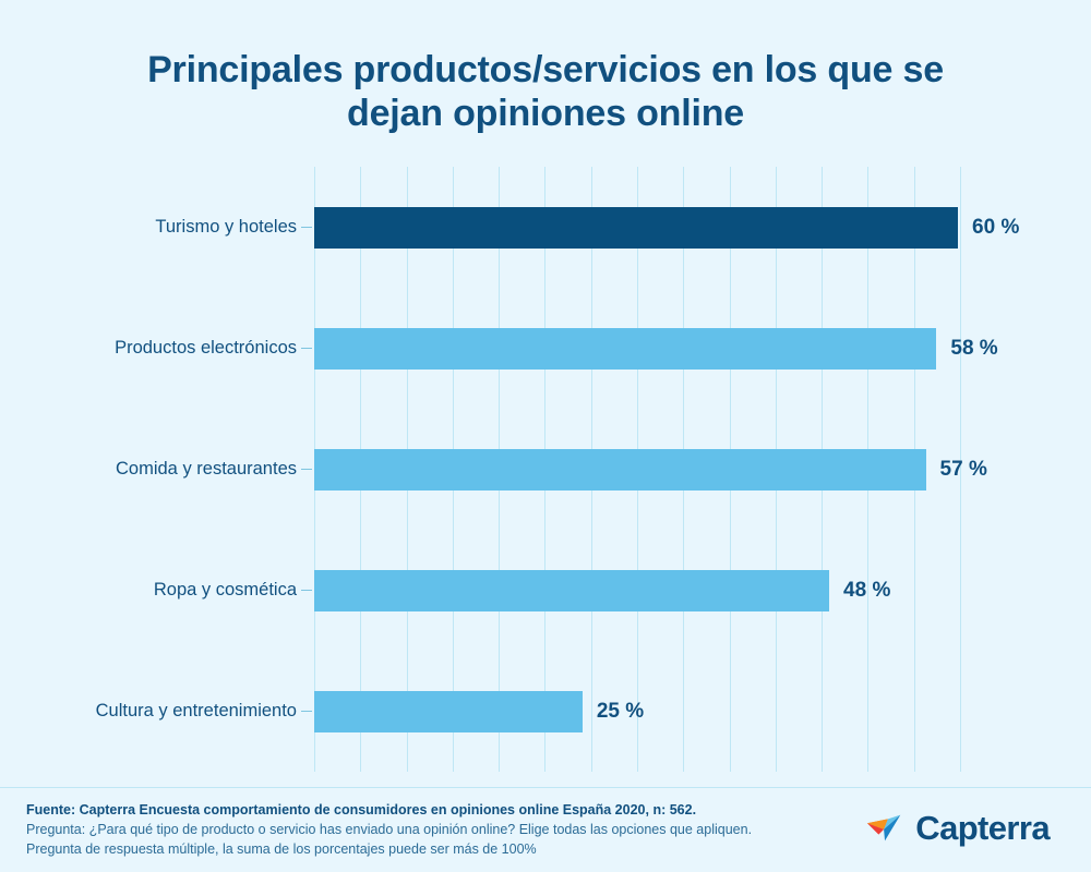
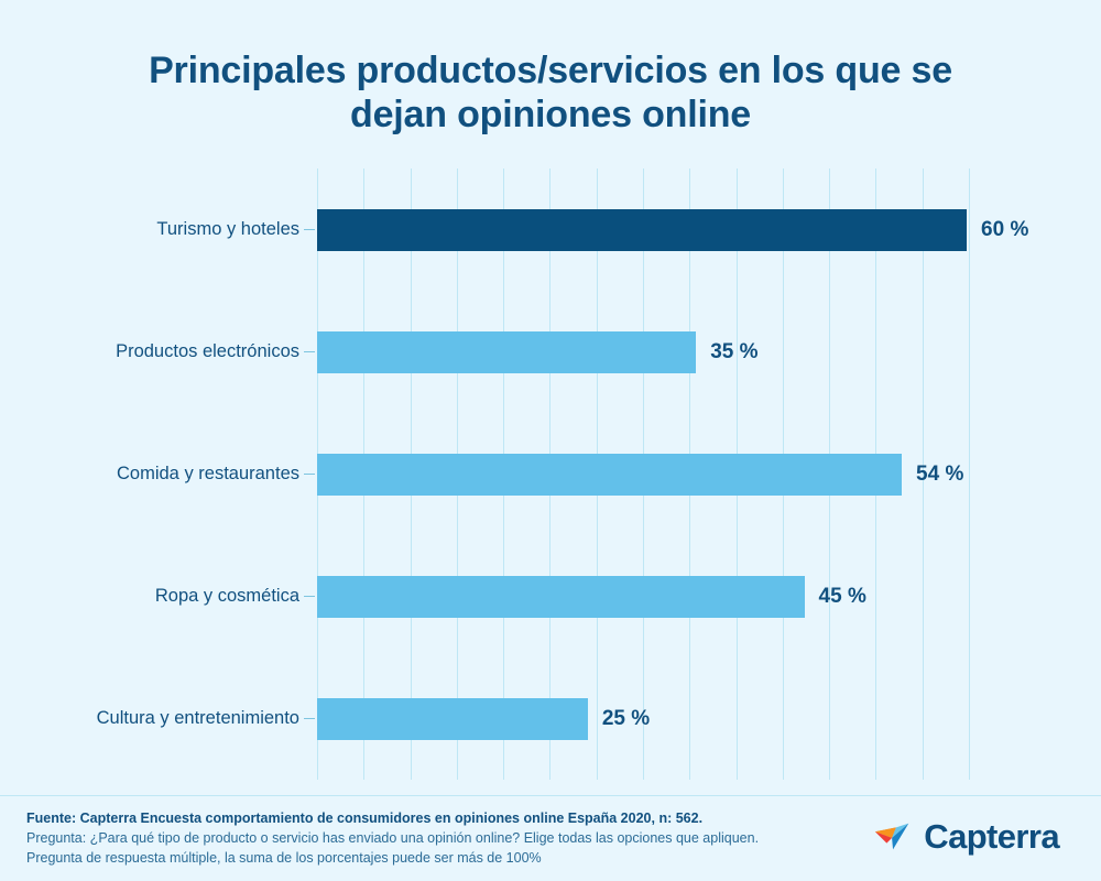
Productos electrónicos: 58 -> 35
Comida y restaurantes: 57 -> 54
Ropa y cosmética: 48 -> 45
